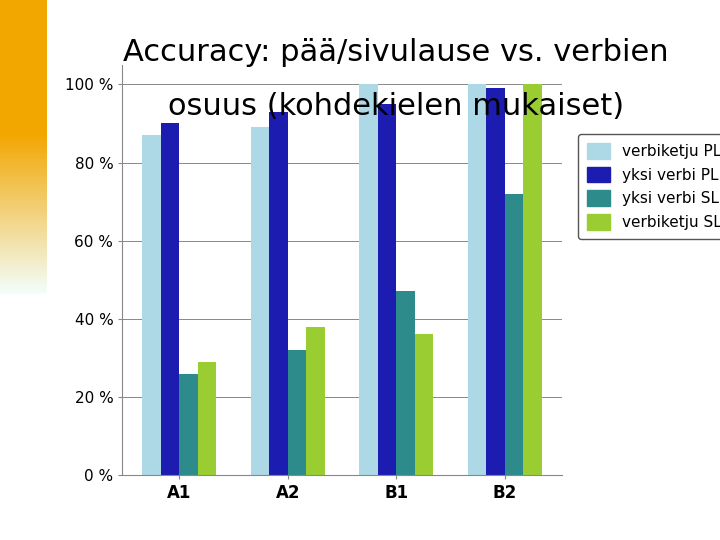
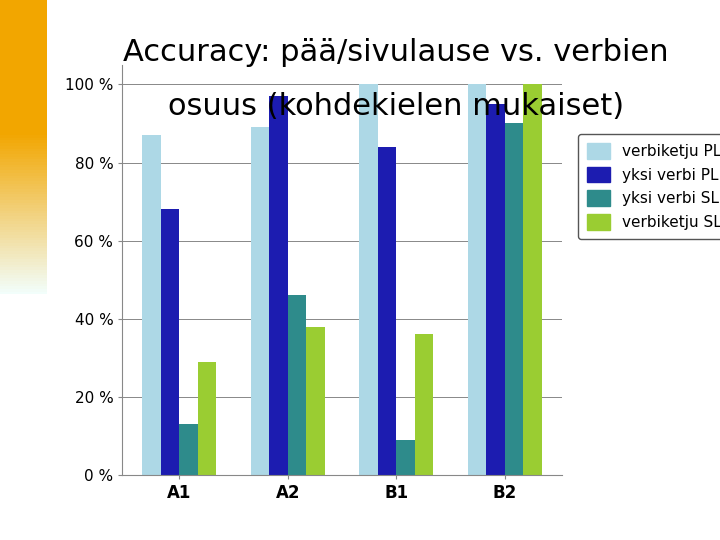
yksi verbi PL/A1: 90 % -> 68 %
yksi verbi SL/A1: 26 % -> 13 %
yksi verbi PL/A2: 93 % -> 97 %
yksi verbi SL/A2: 32 % -> 46 %
yksi verbi PL/B1: 95 % -> 84 %
yksi verbi SL/B1: 47 % -> 9 %
yksi verbi PL/B2: 99 % -> 95 %
yksi verbi SL/B2: 72 % -> 90 %
